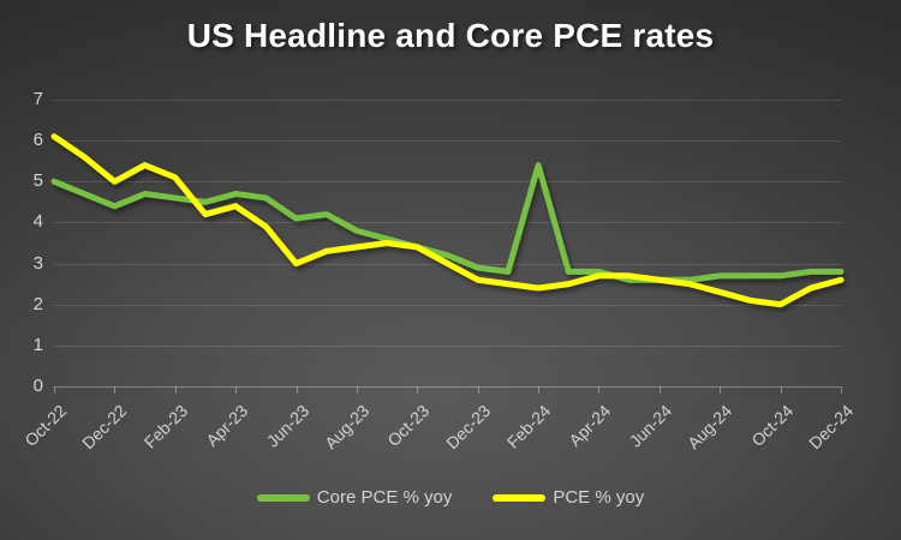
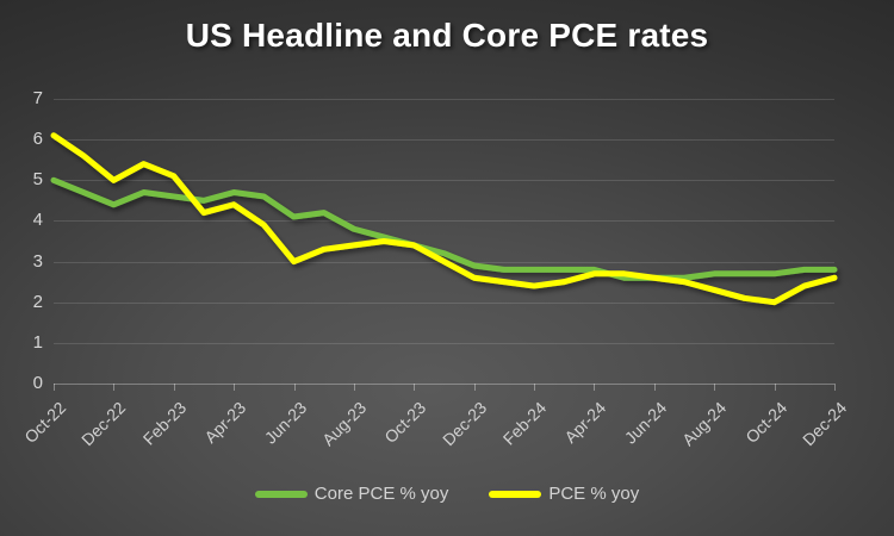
Core PCE % yoy/Feb-24: 5.4 -> 2.8
